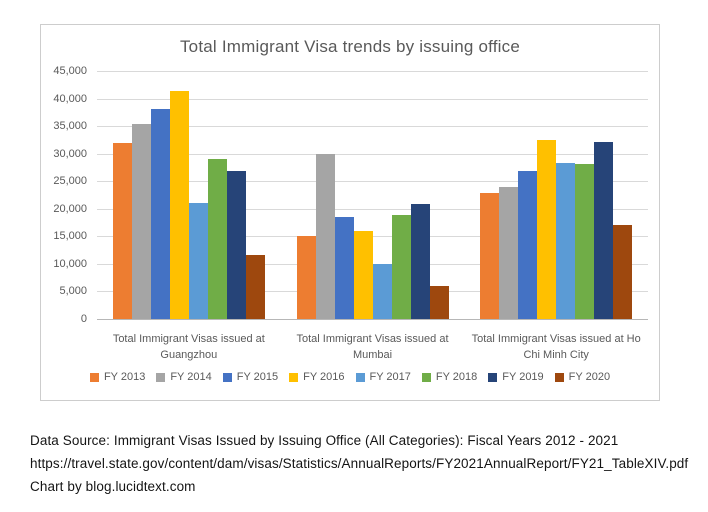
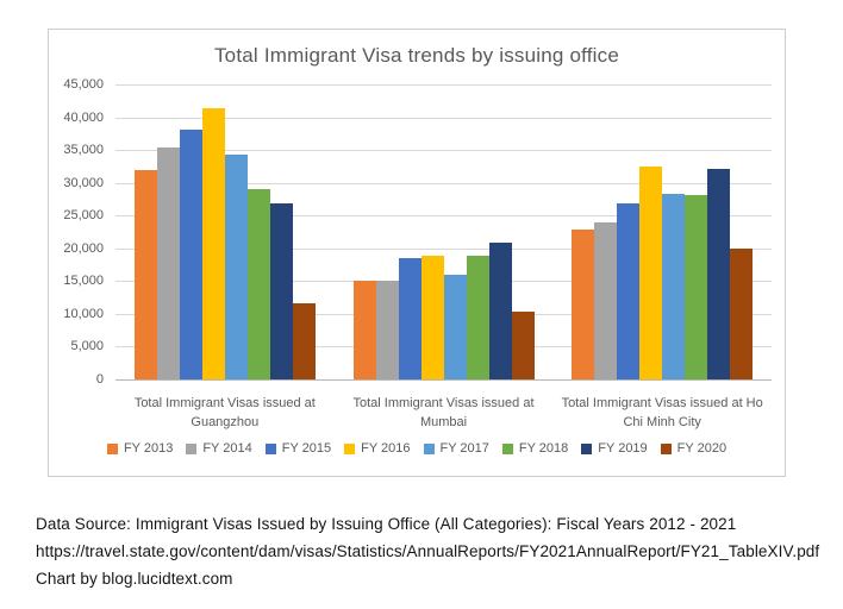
FY 2017/Total Immigrant Visas issued at Guangzhou: 21000 -> 34000
FY 2014/Total Immigrant Visas issued at Mumbai: 30000 -> 15000
FY 2016/Total Immigrant Visas issued at Mumbai: 16000 -> 19000
FY 2017/Total Immigrant Visas issued at Mumbai: 10000 -> 16000
FY 2020/Total Immigrant Visas issued at Mumbai: 6000 -> 10000
FY 2020/Total Immigrant Visas issued at Ho Chi Minh City: 17000 -> 20000
